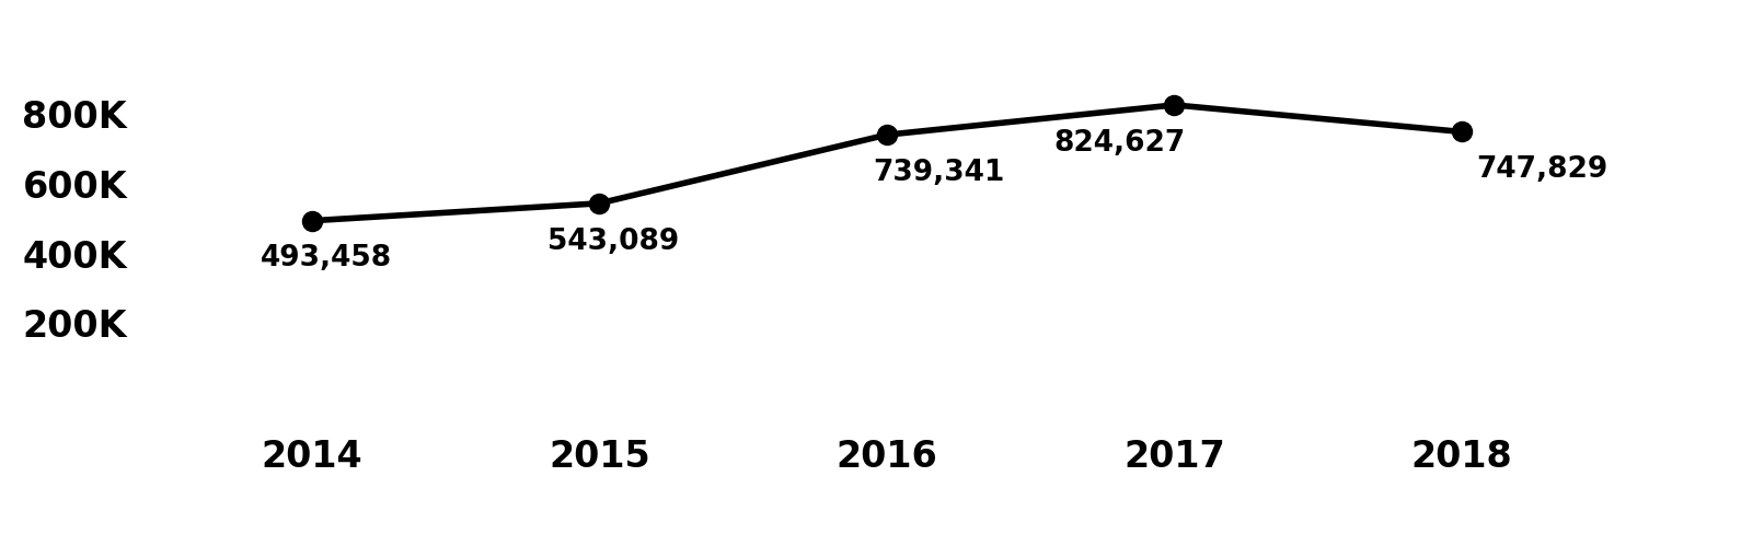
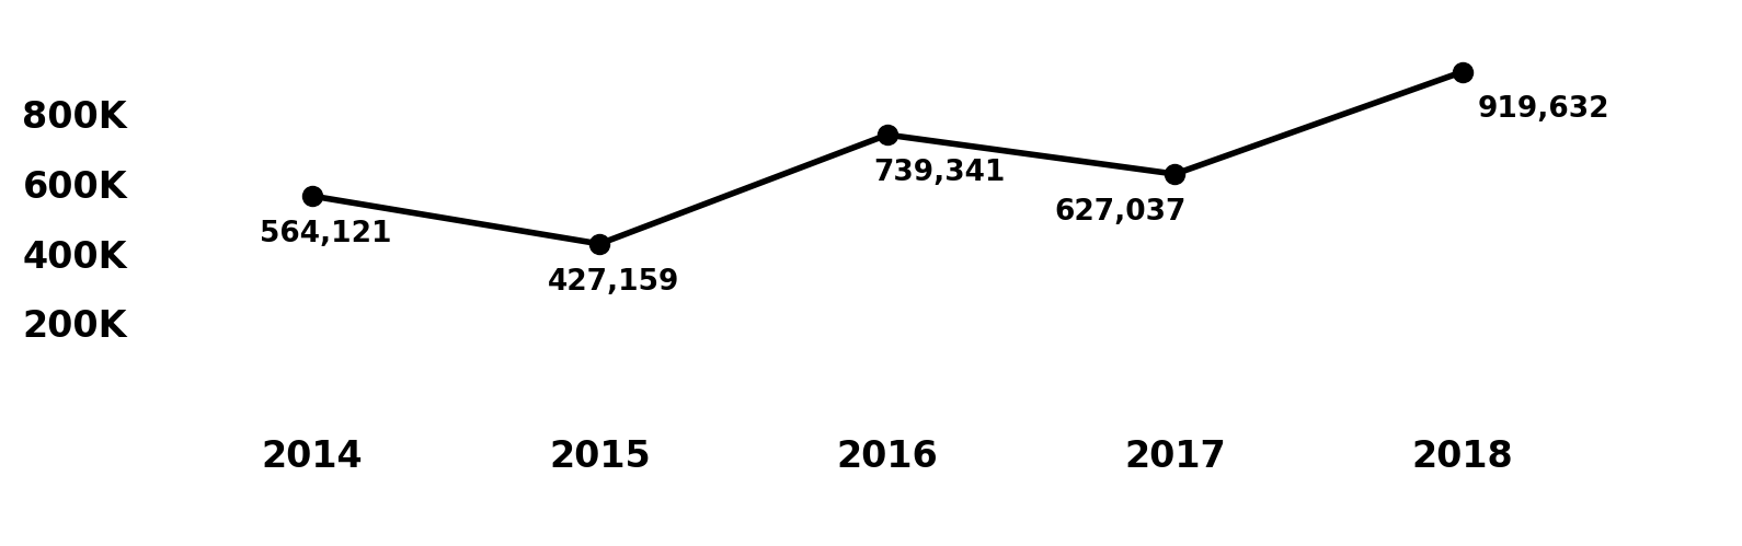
2014: 493,458 -> 564,121
2015: 543,089 -> 427,159
2017: 824,627 -> 627,037
2018: 747,829 -> 919,632
